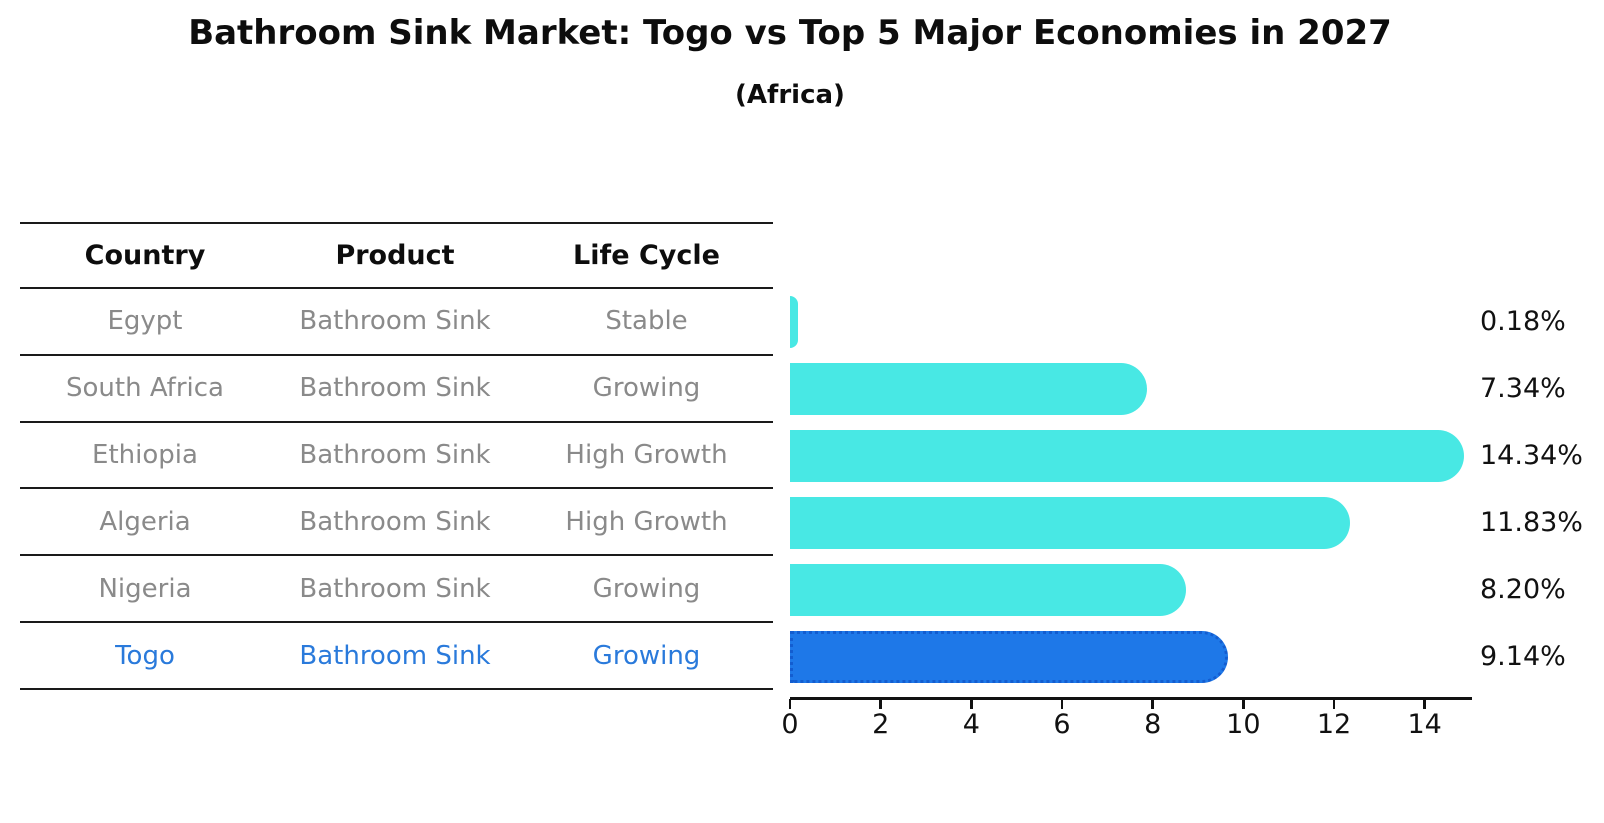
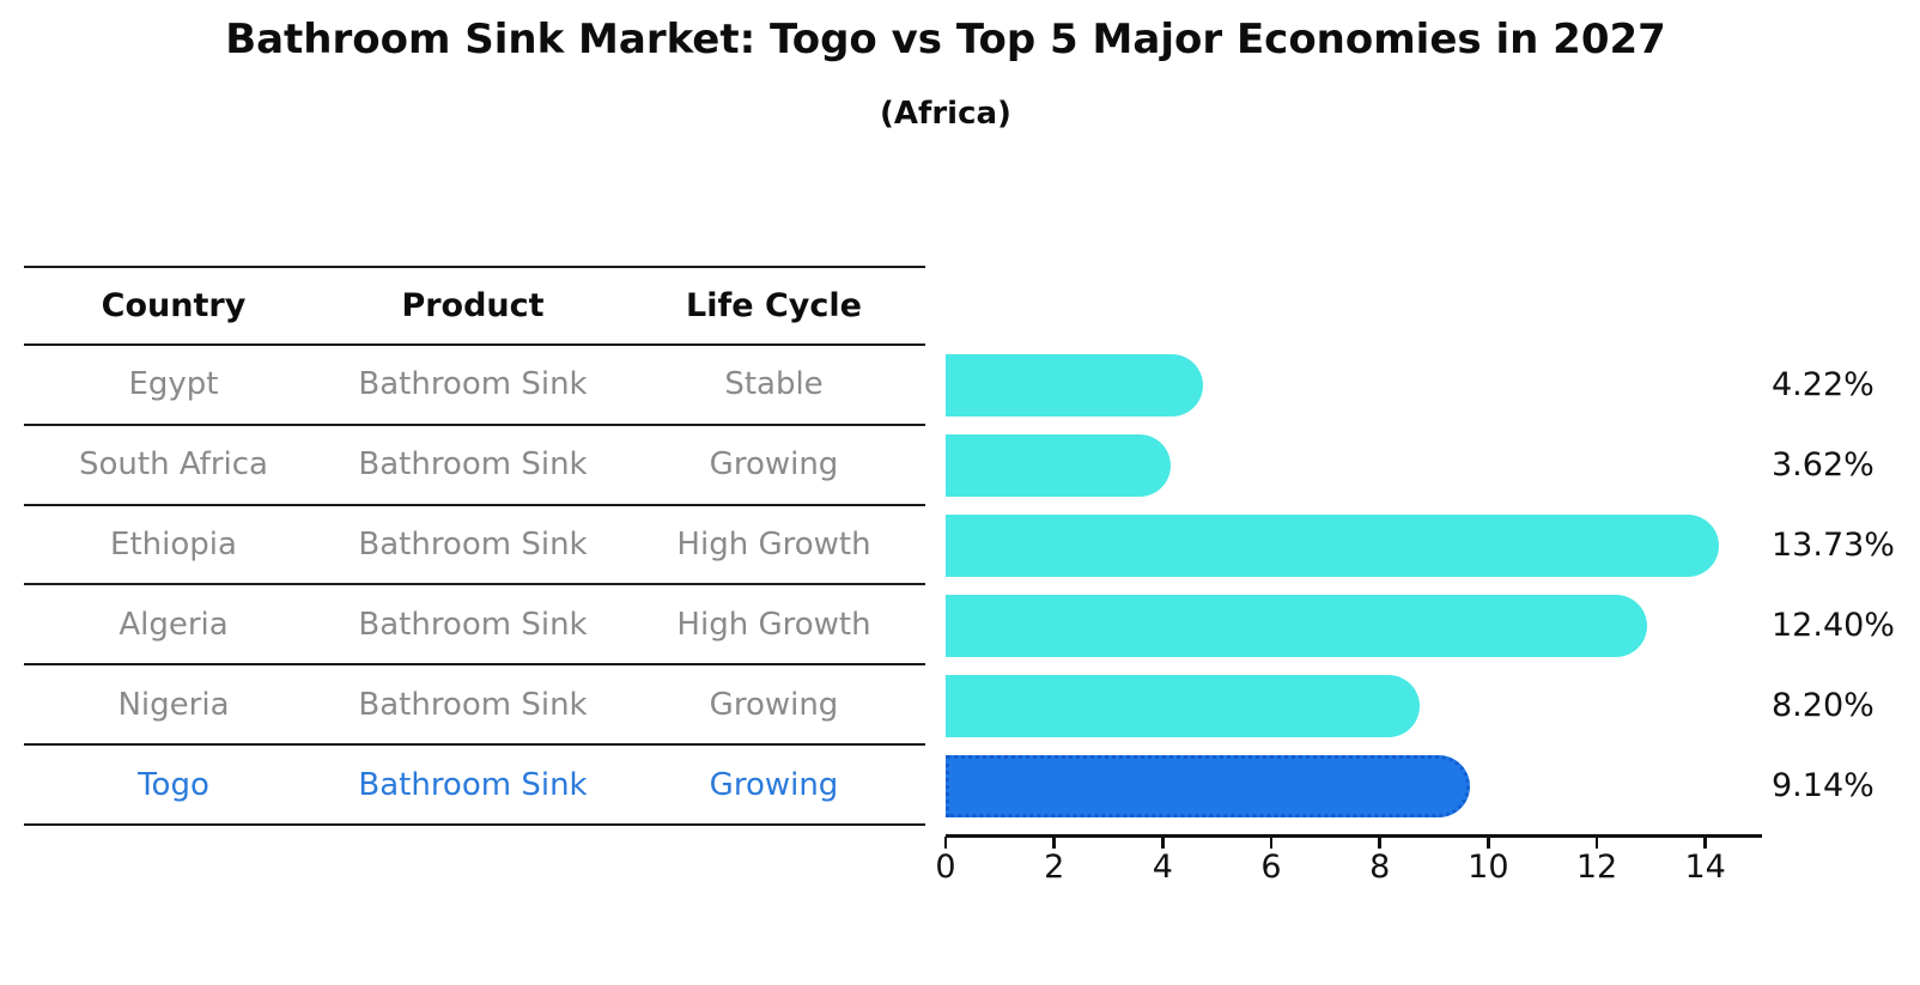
Egypt: 0.18% -> 4.22%
South Africa: 7.34% -> 3.62%
Ethiopia: 14.34% -> 13.73%
Algeria: 11.83% -> 12.40%
